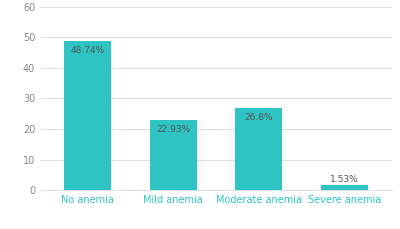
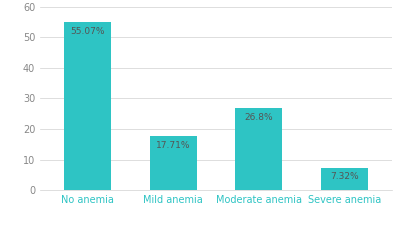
No anemia: 48.74% -> 55.07%
Mild anemia: 22.93% -> 17.71%
Severe anemia: 1.53% -> 7.32%
